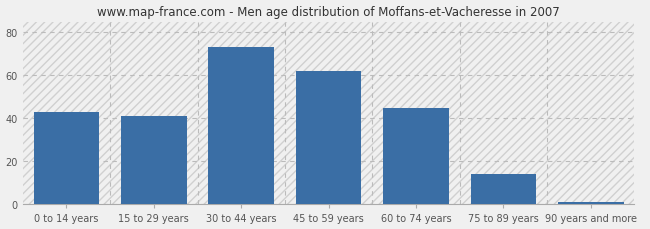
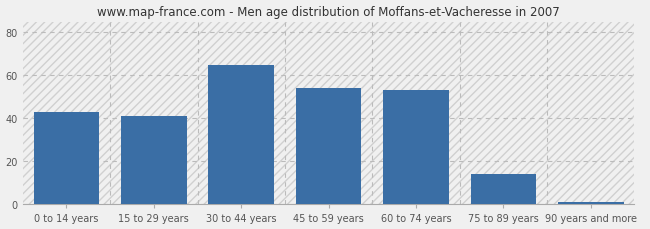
30 to 44 years: 73 -> 65
45 to 59 years: 62 -> 54
60 to 74 years: 45 -> 53
